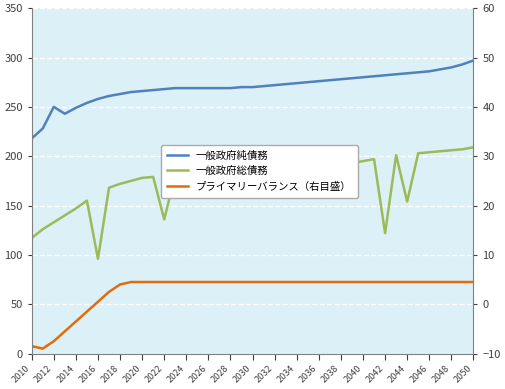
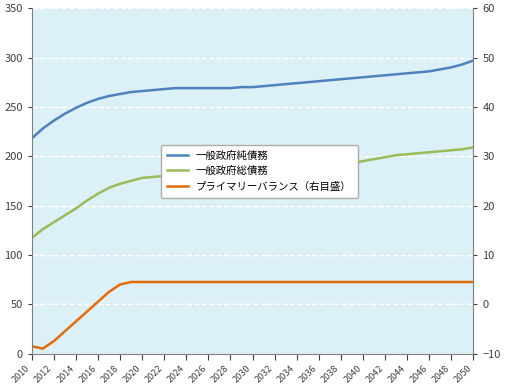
一般政府純債務/2012: 250 -> 236
一般政府総債務/2016: 96 -> 162
一般政府総債務/2022: 136 -> 180
一般政府総債務/2042: 122 -> 199
一般政府総債務/2044: 154 -> 202
